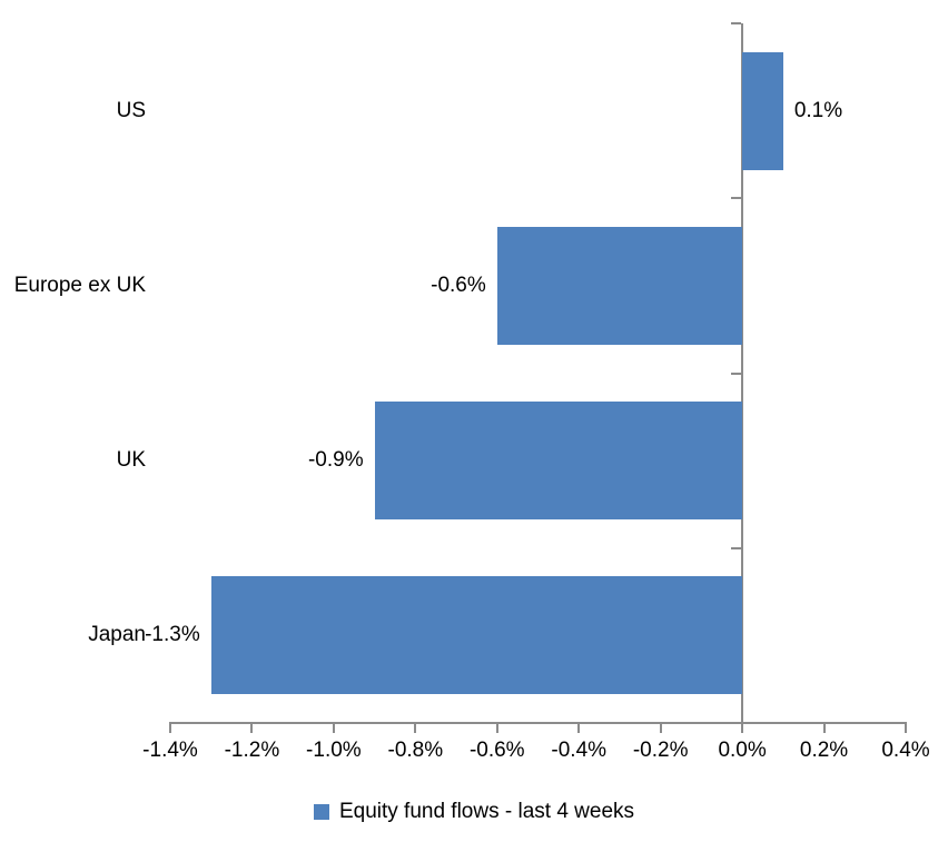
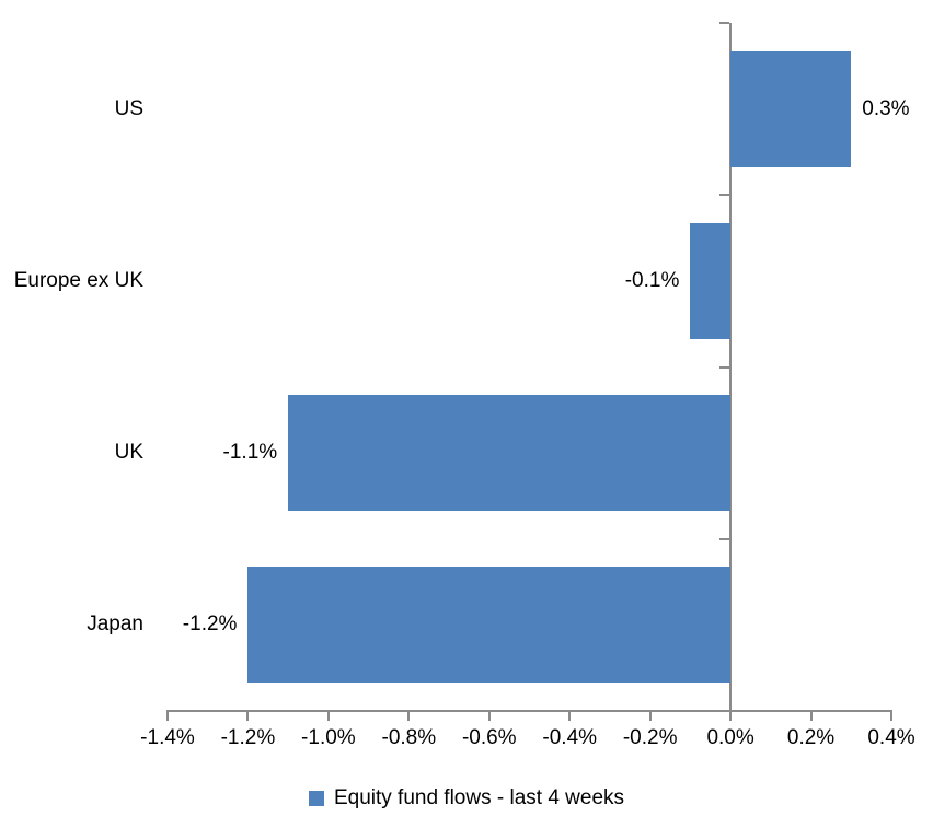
US: 0.1% -> 0.3%
Europe ex UK: -0.6% -> -0.1%
UK: -0.9% -> -1.1%
Japan: -1.3% -> -1.2%
